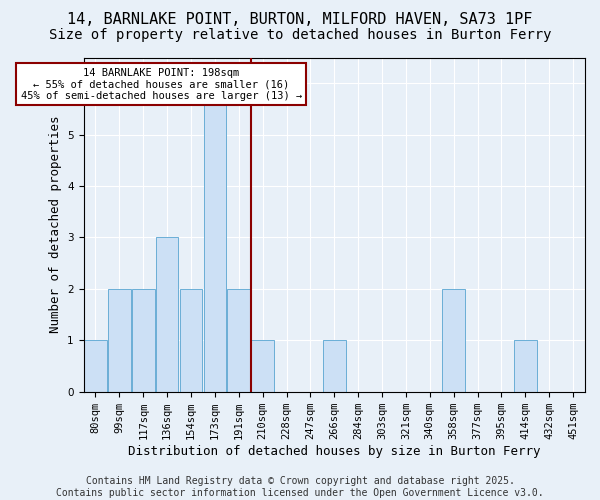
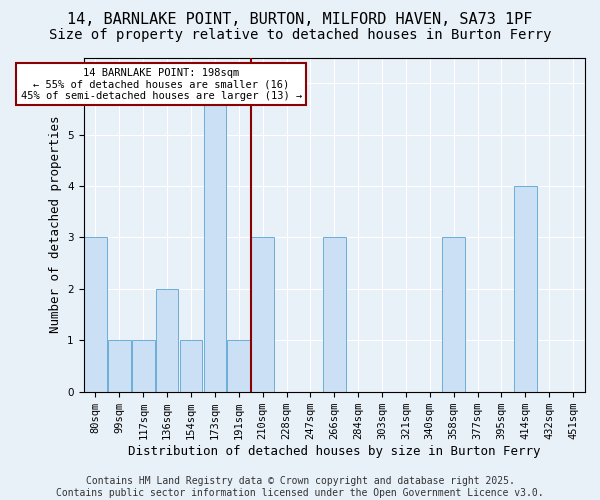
80sqm: 1 -> 3
99sqm: 2 -> 1
117sqm: 2 -> 1
136sqm: 3 -> 2
154sqm: 2 -> 1
191sqm: 2 -> 1
210sqm: 1 -> 3
266sqm: 1 -> 3
358sqm: 2 -> 3
414sqm: 1 -> 4
